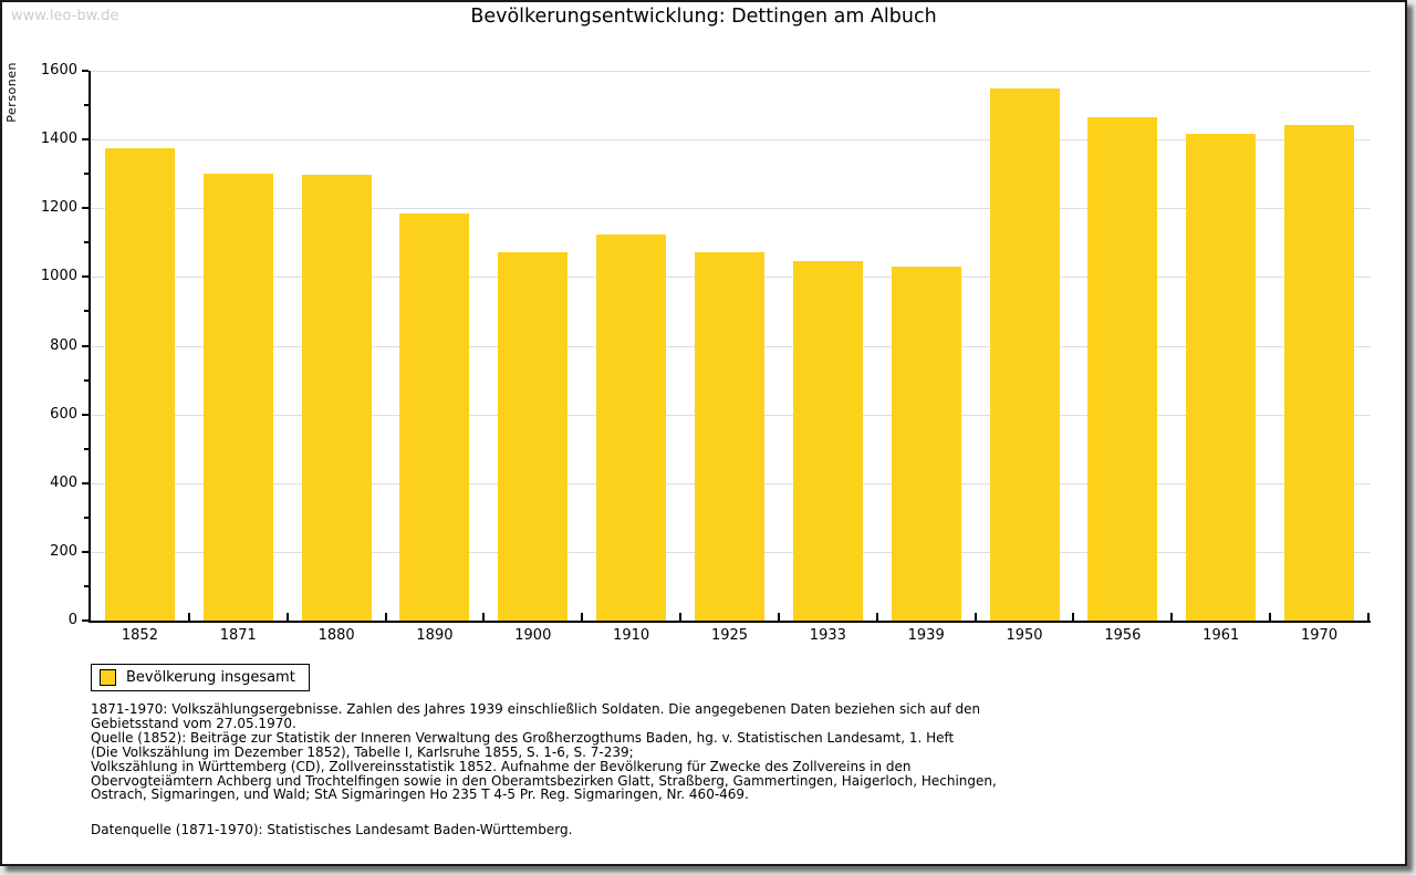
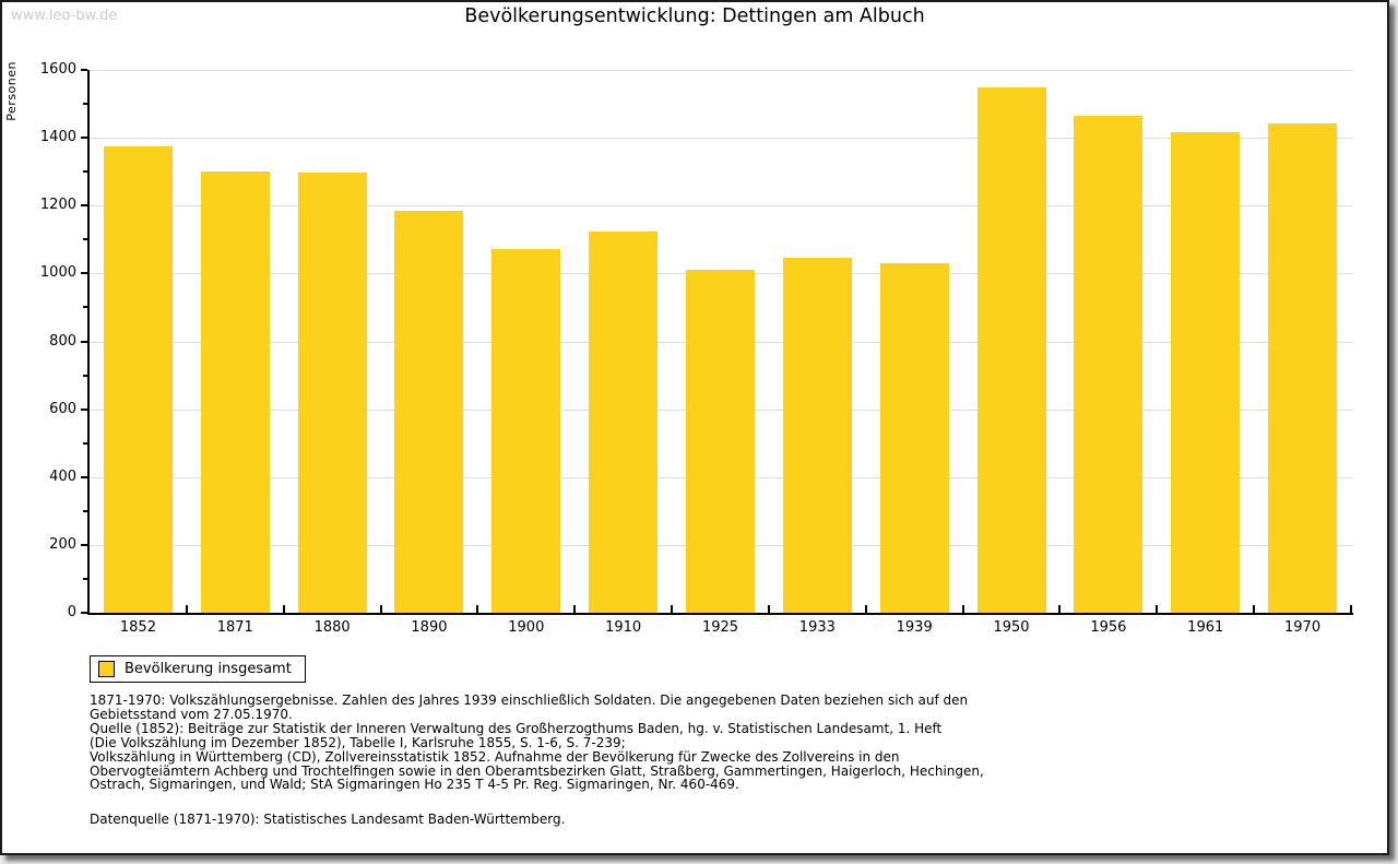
1925: 1070 -> 1010
